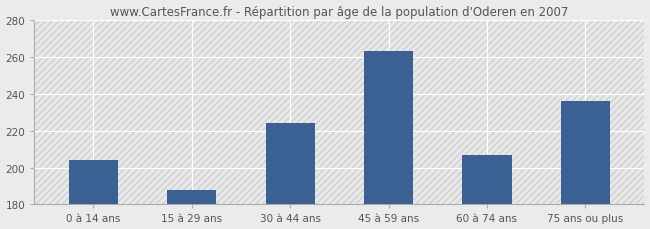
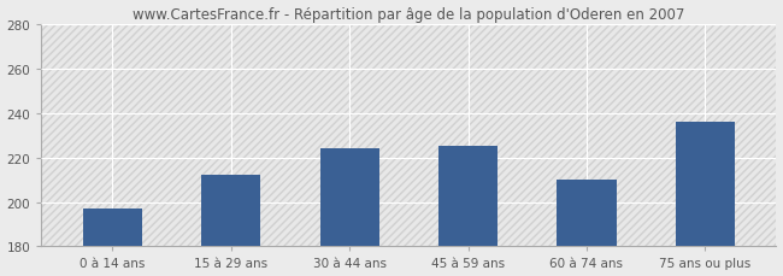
0 à 14 ans: 204 -> 197
15 à 29 ans: 188 -> 212
45 à 59 ans: 263 -> 225
60 à 74 ans: 207 -> 210
